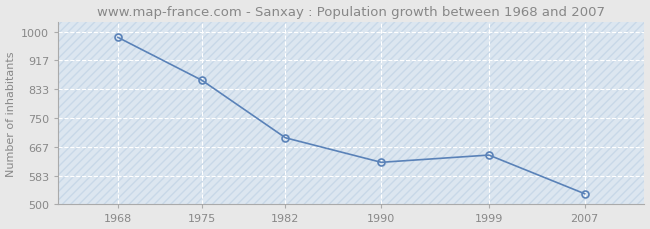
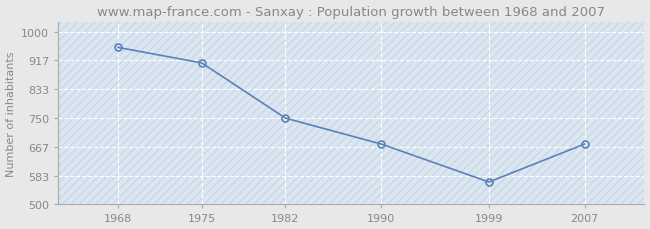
1968: 984 -> 955
1975: 860 -> 910
1982: 693 -> 750
1990: 622 -> 675
1999: 643 -> 565
2007: 531 -> 675
